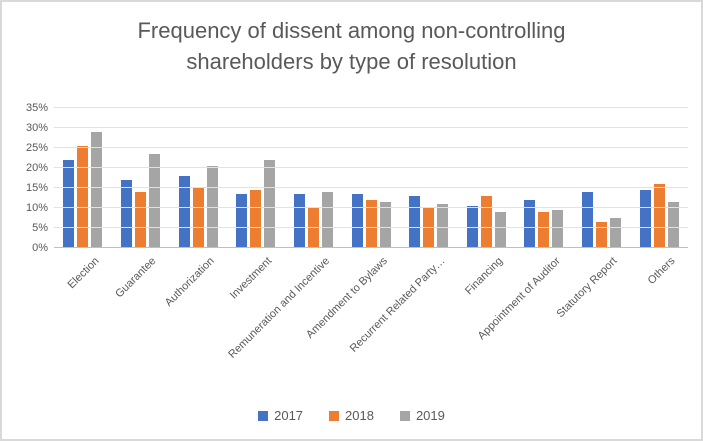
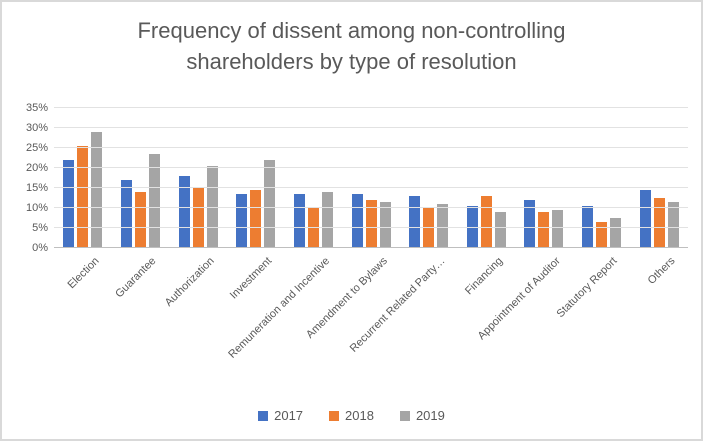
2017/Statutory Report: 14% -> 10%
2018/Others: 16% -> 12%
